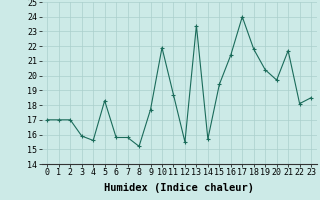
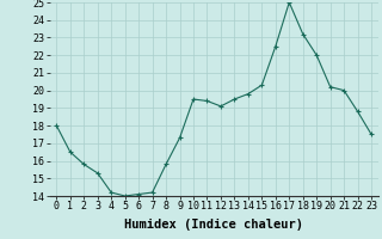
0: 17.0 -> 18.0
1: 17.0 -> 16.5
2: 17.0 -> 15.8
3: 15.9 -> 15.3
4: 15.6 -> 14.2
5: 18.3 -> 14.0
6: 15.8 -> 14.1
7: 15.8 -> 14.2
8: 15.2 -> 15.8
9: 17.7 -> 17.3
10: 21.9 -> 19.5
11: 18.7 -> 19.4
12: 15.5 -> 19.1
13: 23.4 -> 19.5
14: 15.7 -> 19.8
15: 19.4 -> 20.3
16: 21.4 -> 22.5
17: 24.0 -> 25.0
18: 21.8 -> 23.2
19: 20.4 -> 22.0
20: 19.7 -> 20.2
21: 21.7 -> 20.0
22: 18.1 -> 18.8
23: 18.5 -> 17.5
